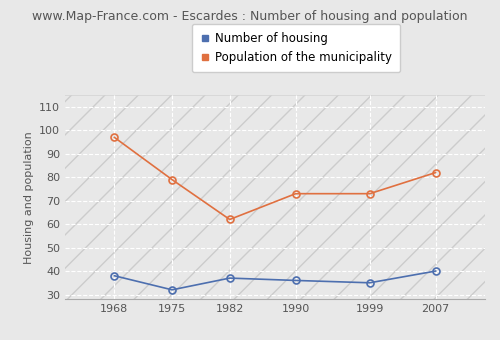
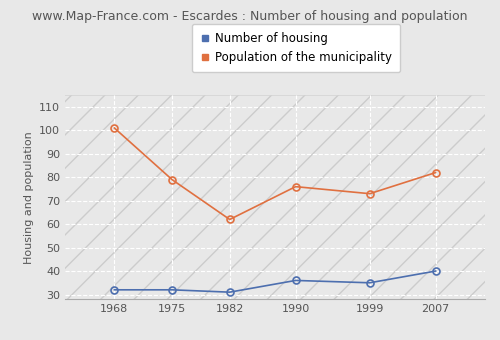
Number of housing/1968: 38 -> 32
Population of the municipality/1968: 97 -> 101
Number of housing/1982: 37 -> 31
Population of the municipality/1990: 73 -> 76
